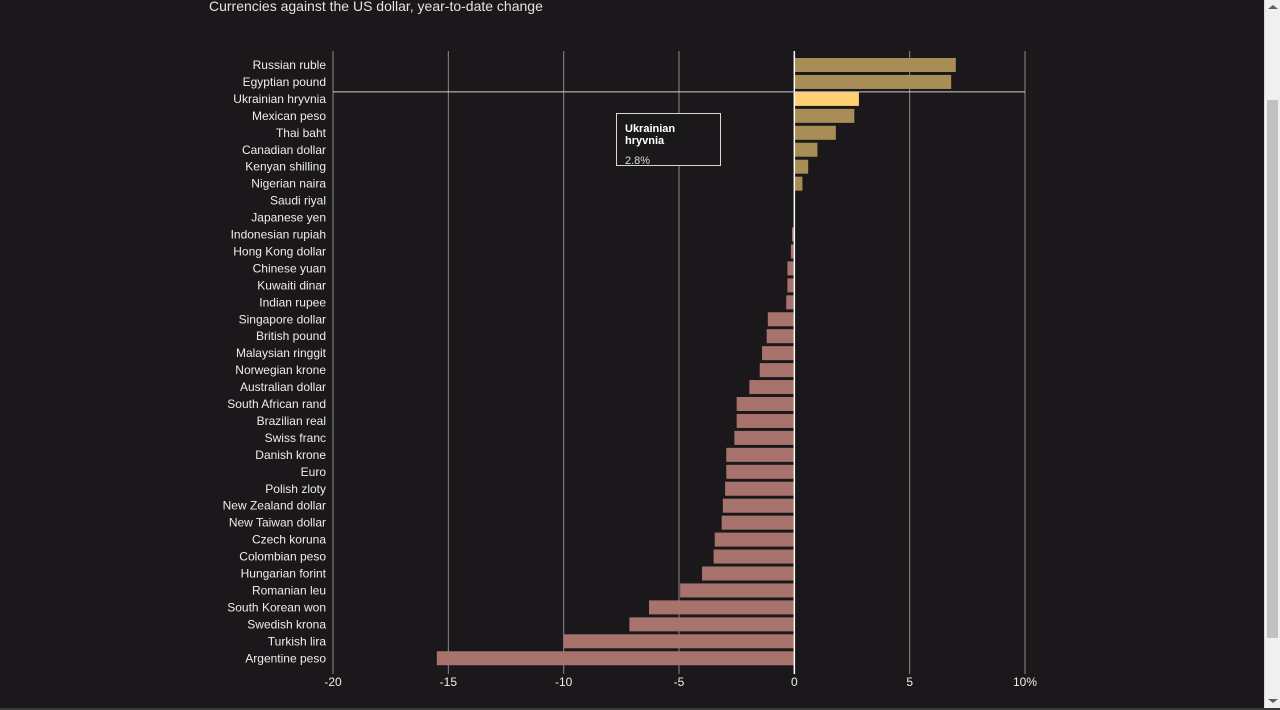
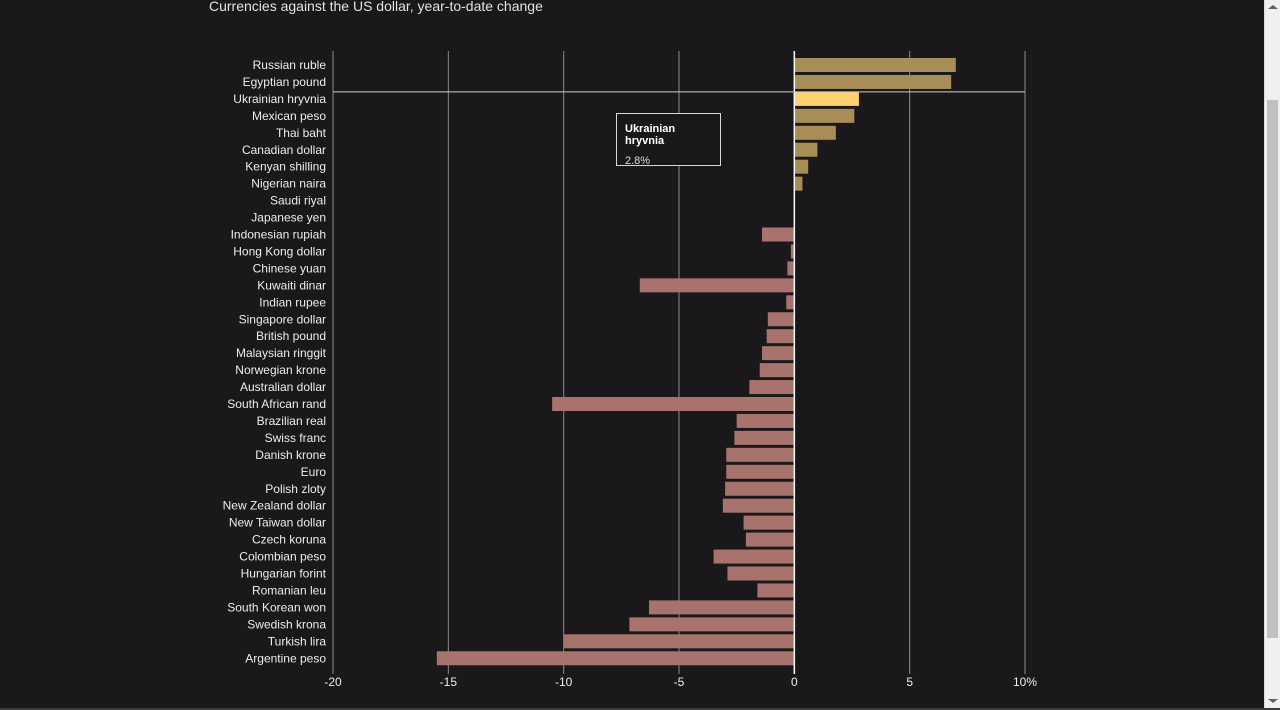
Indonesian rupiah: -0.1% -> -1.4%
Kuwaiti dinar: -0.3% -> -6.7%
South African rand: -2.5% -> -10.5%
New Taiwan dollar: -3.1% -> -2.2%
Czech koruna: -3.5% -> -2.1%
Hungarian forint: -4.0% -> -2.9%
Romanian leu: -5.0% -> -1.6%
